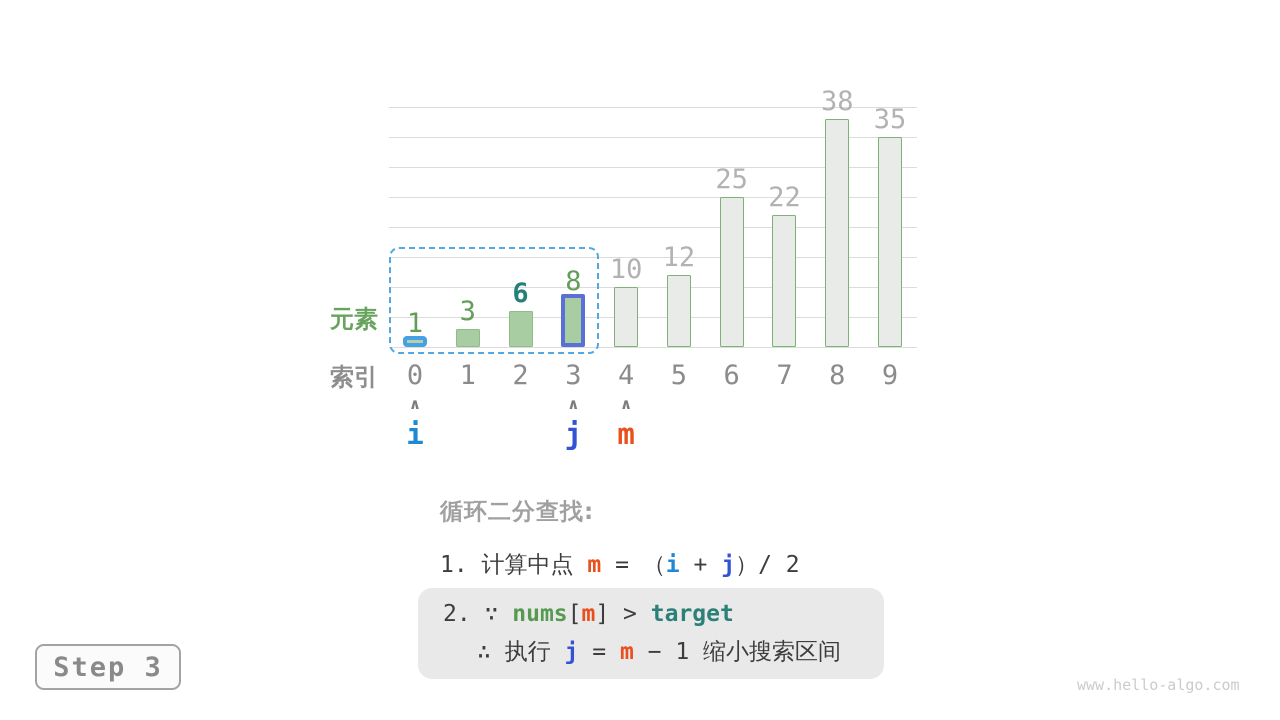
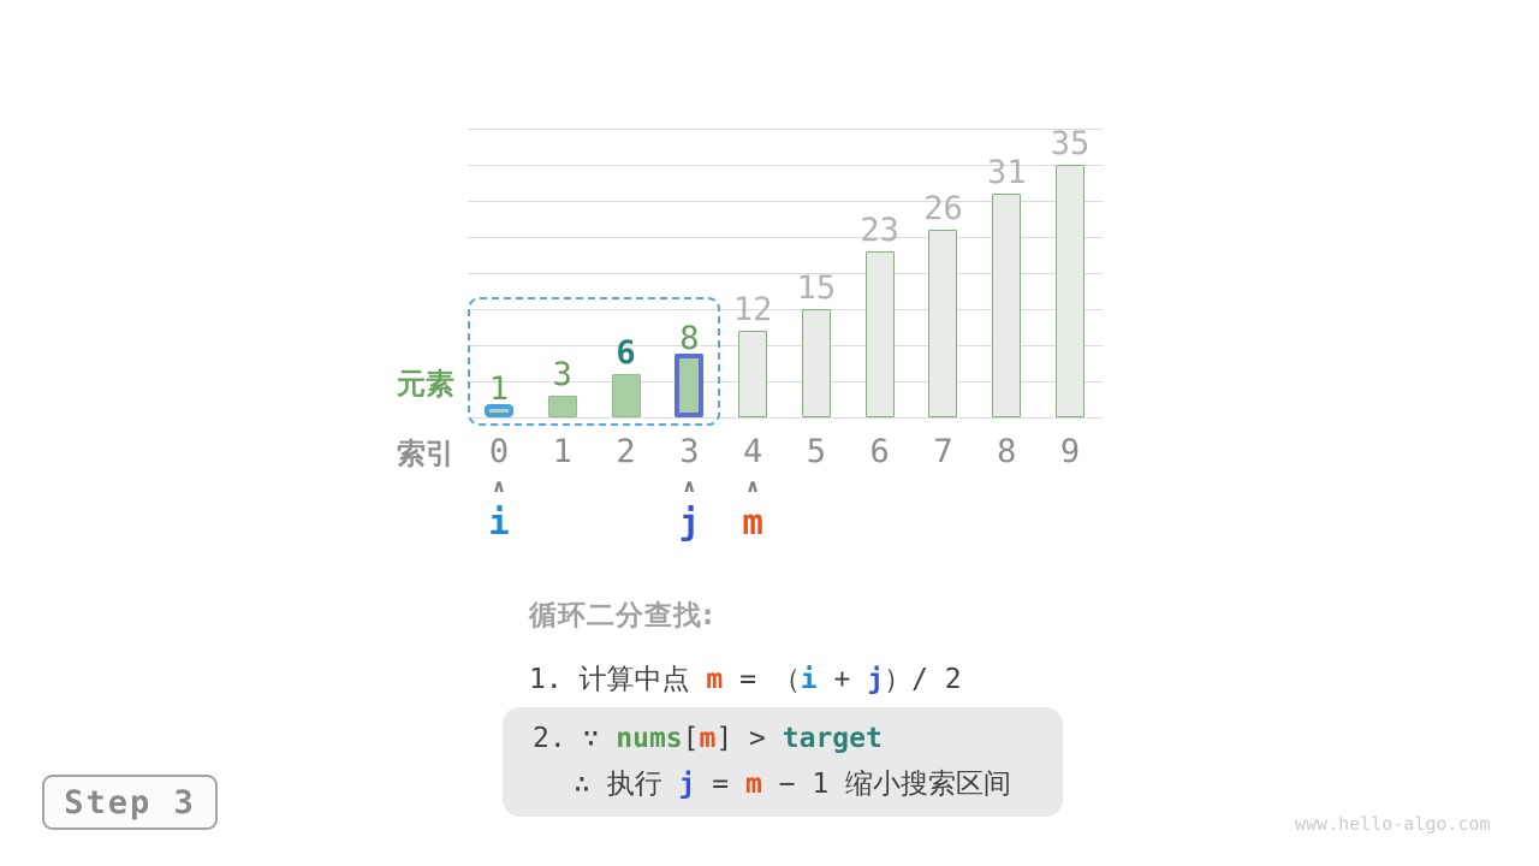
4: 10 -> 12
5: 12 -> 15
6: 25 -> 23
7: 22 -> 26
8: 38 -> 31
